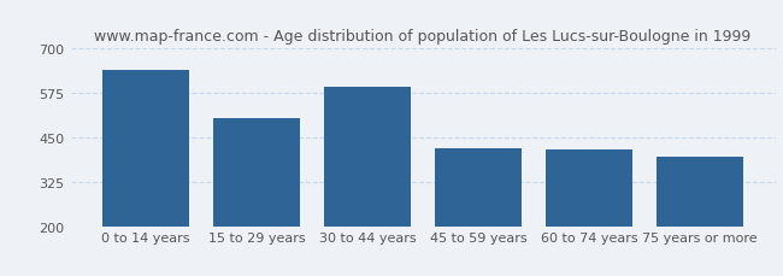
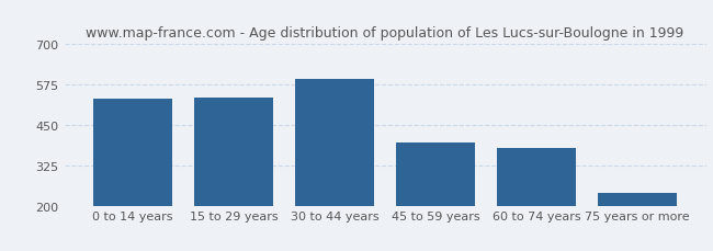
0 to 14 years: 640 -> 530
15 to 29 years: 505 -> 535
45 to 59 years: 420 -> 395
60 to 74 years: 415 -> 380
75 years or more: 395 -> 240
